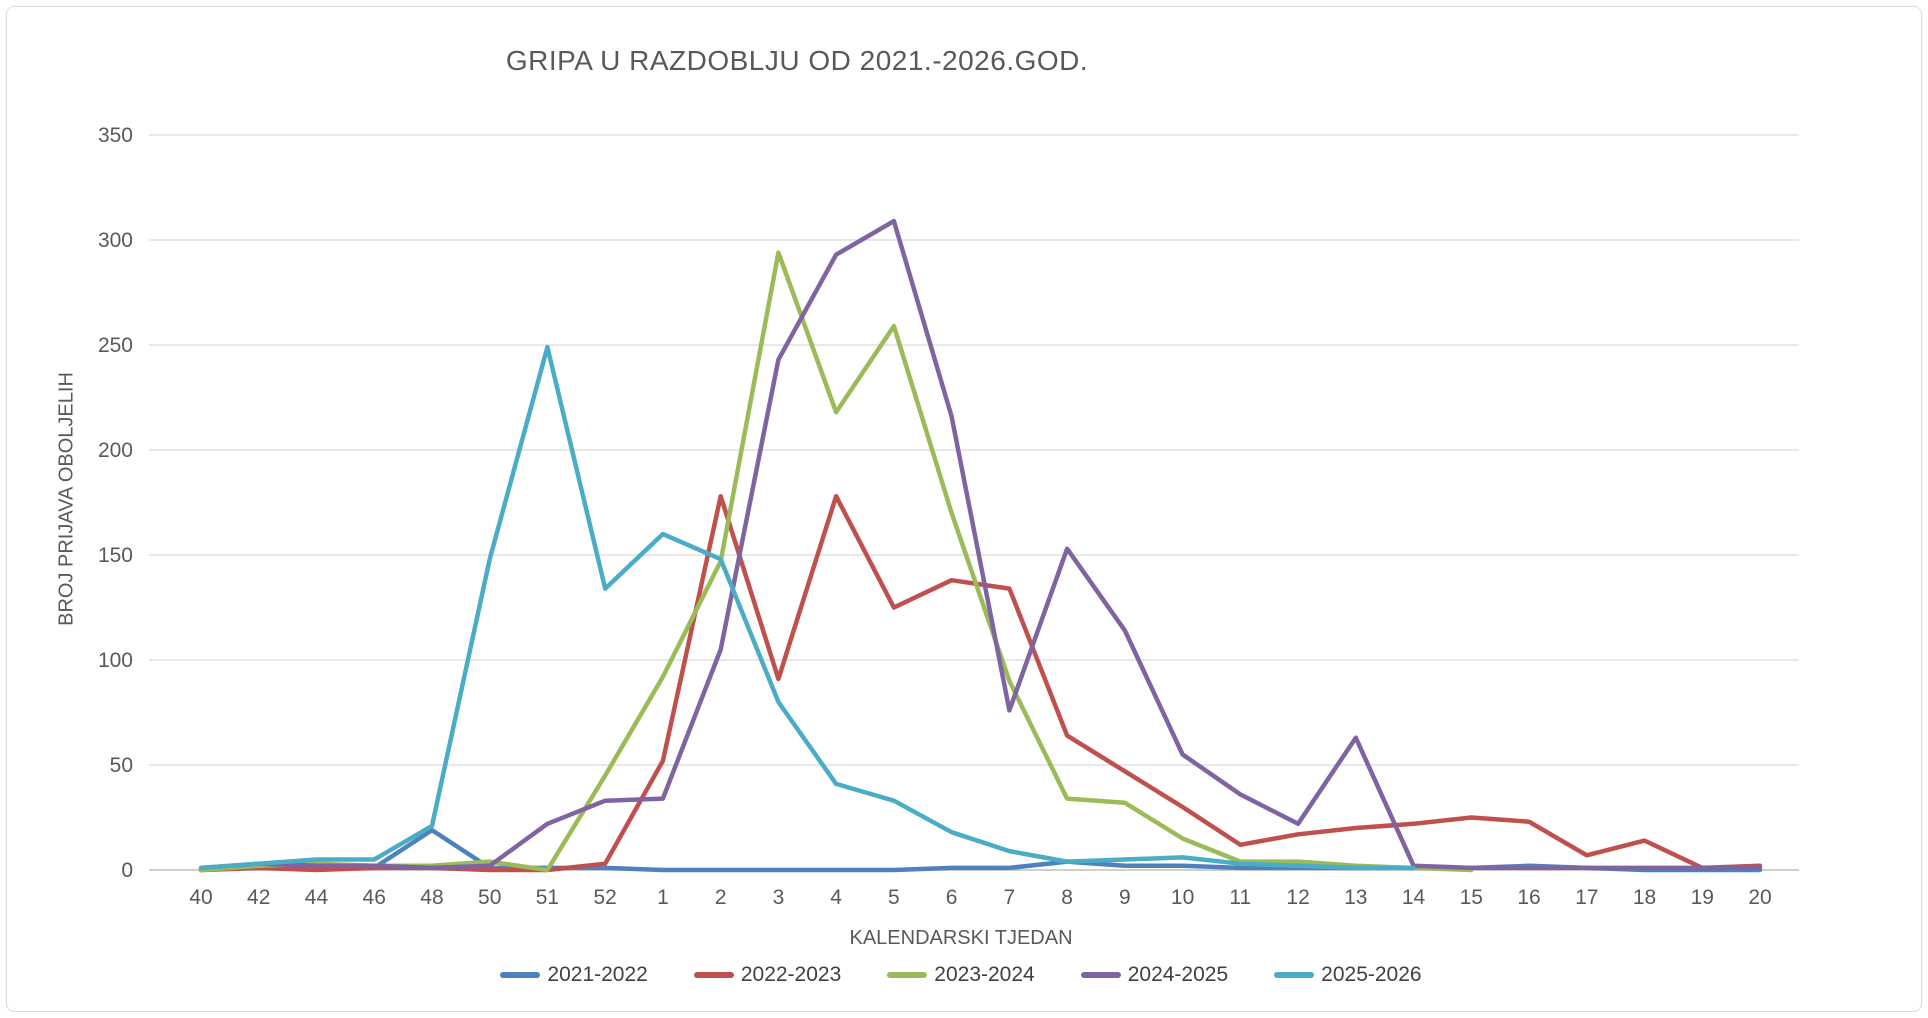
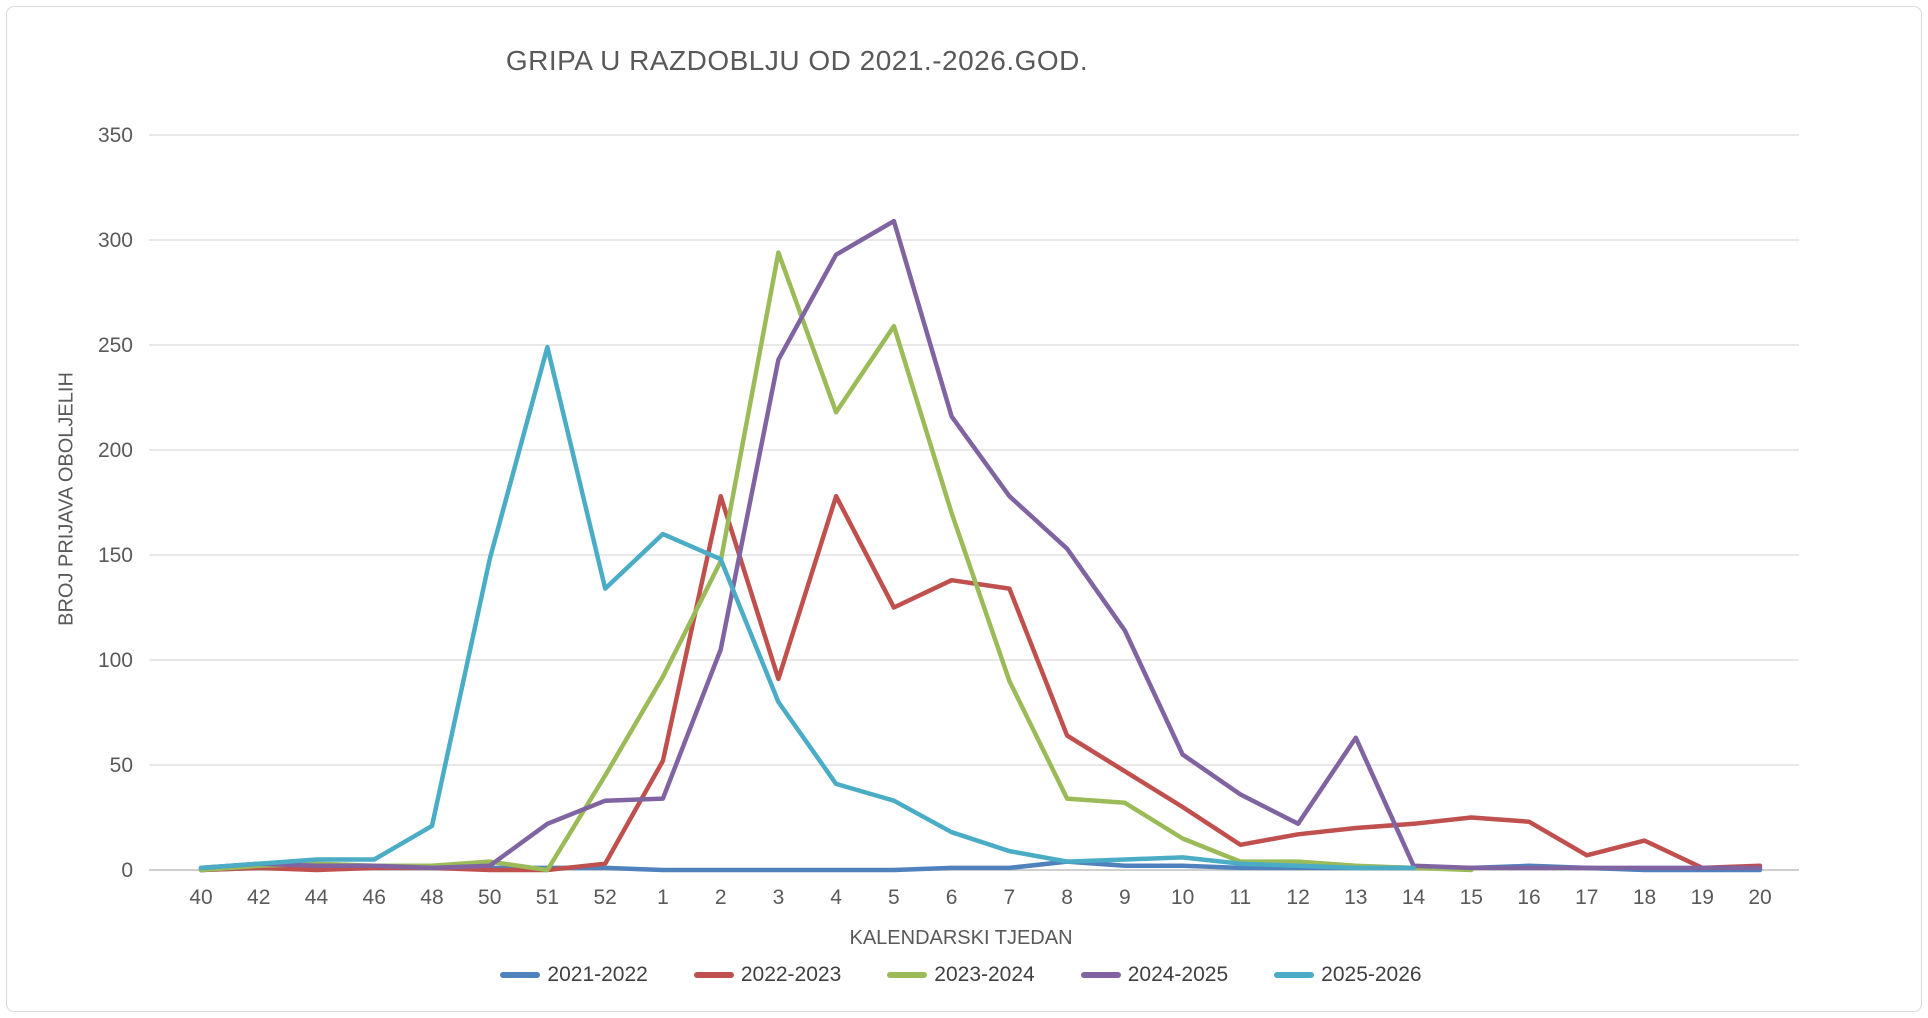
2021-2022/48: 19 -> 1
2024-2025/7: 76 -> 178
